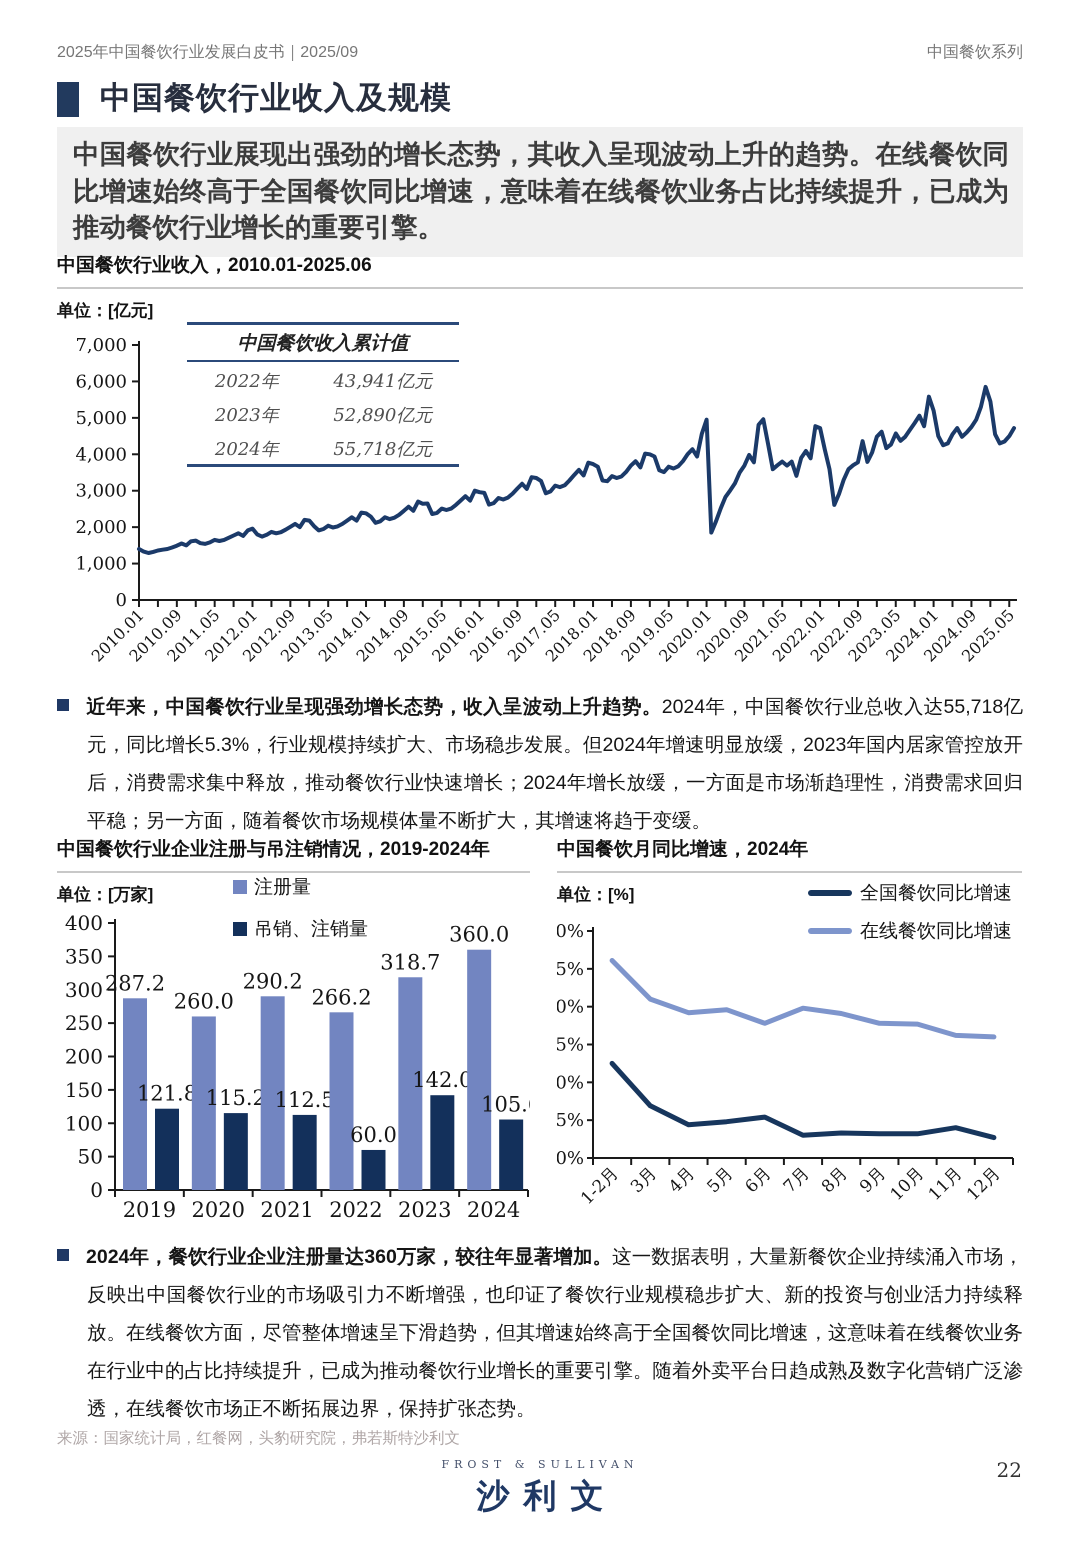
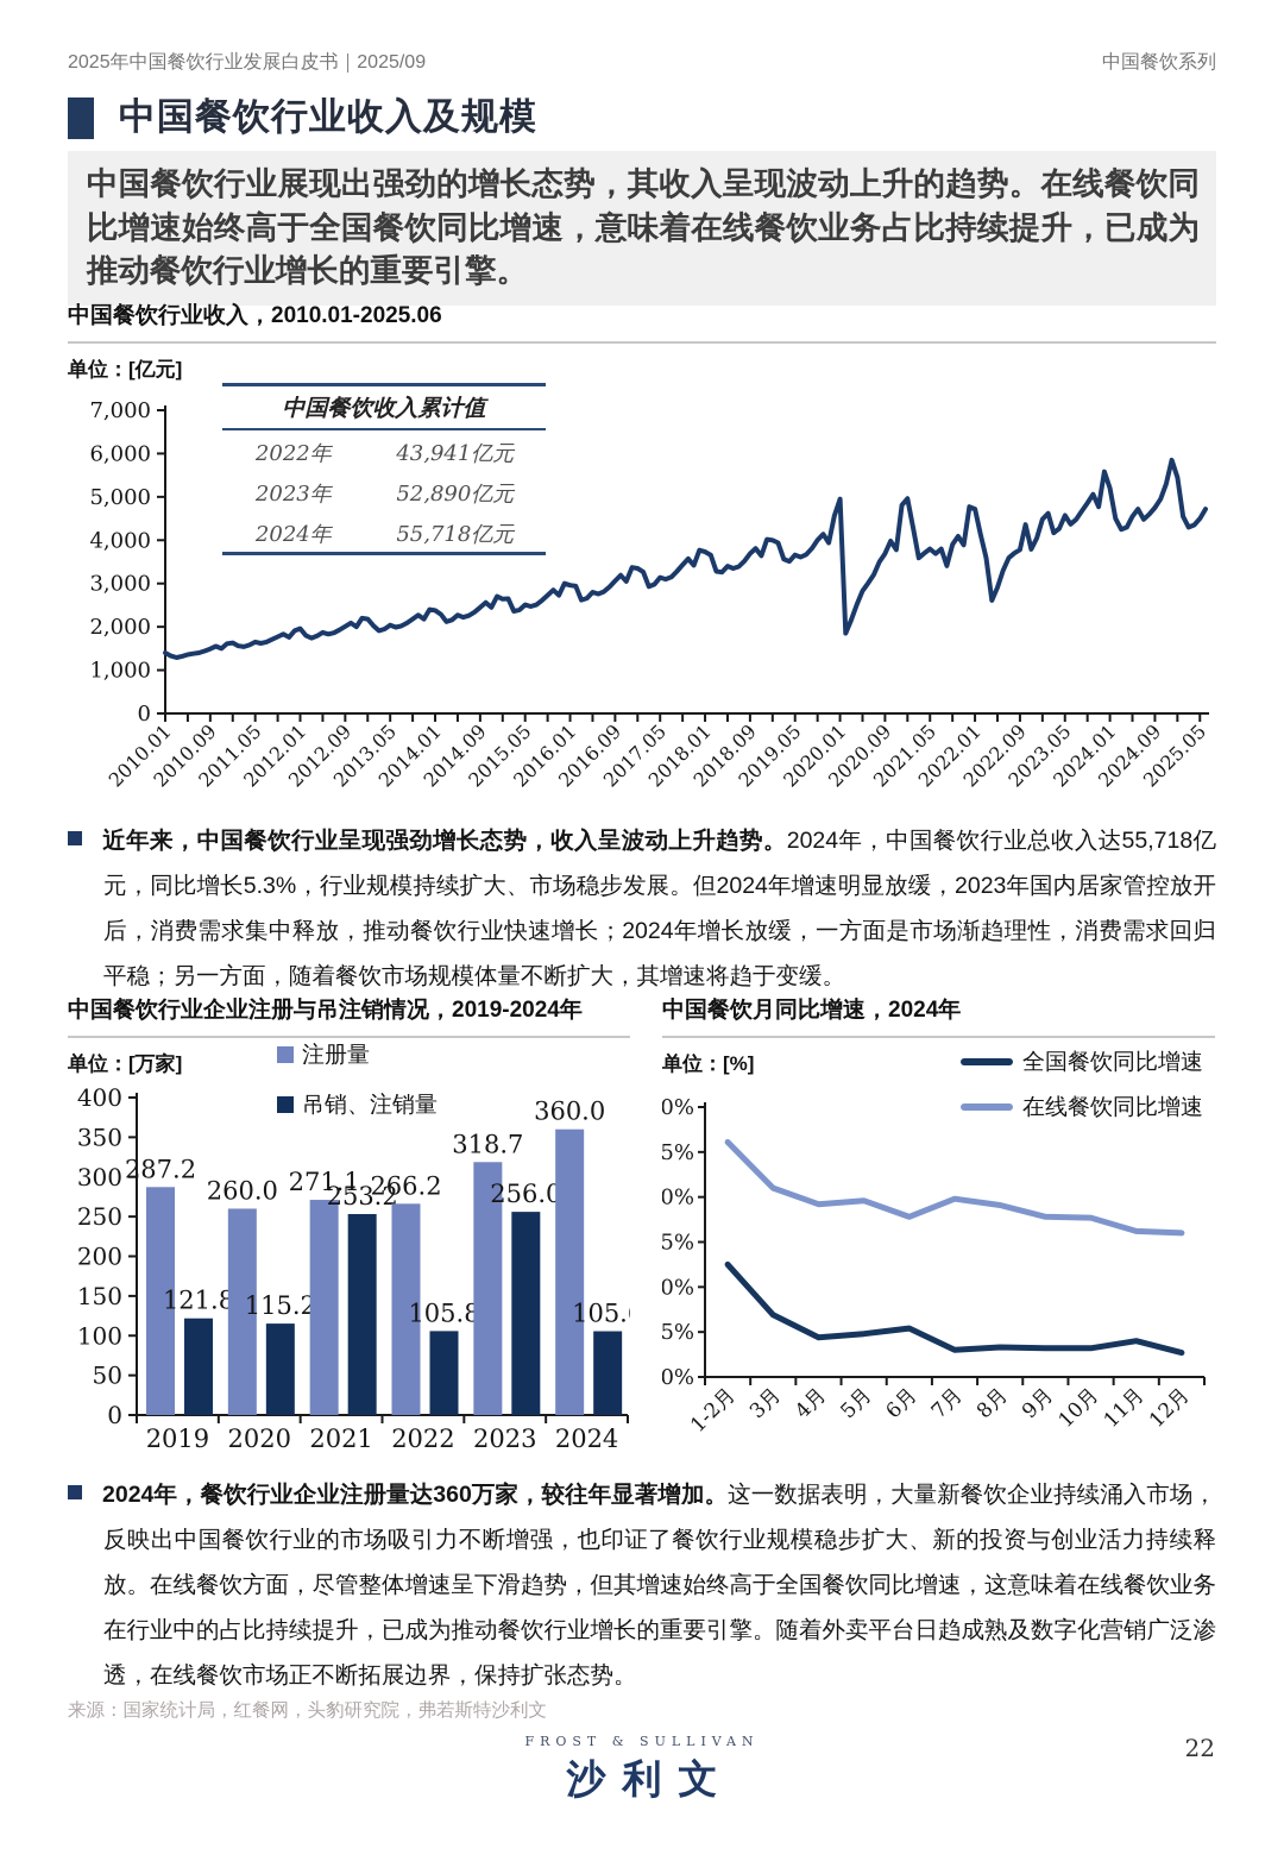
中国餐饮行业企业注册与吊注销情况，2019-2024年/注册量/2021: 290.2 -> 271.1
中国餐饮行业企业注册与吊注销情况，2019-2024年/吊销、注销量/2021: 112.5 -> 253.2
中国餐饮行业企业注册与吊注销情况，2019-2024年/吊销、注销量/2022: 60.0 -> 105.8
中国餐饮行业企业注册与吊注销情况，2019-2024年/吊销、注销量/2023: 142.0 -> 256.0
